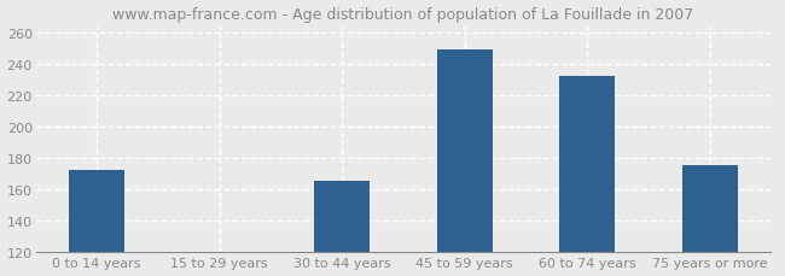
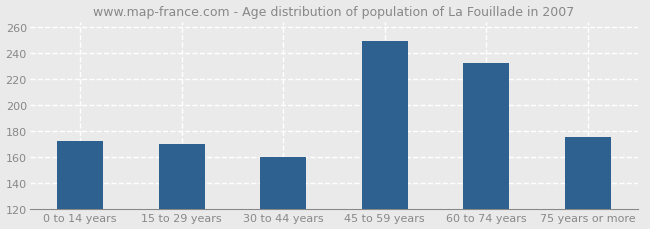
15 to 29 years: 120 -> 170
30 to 44 years: 165 -> 160
